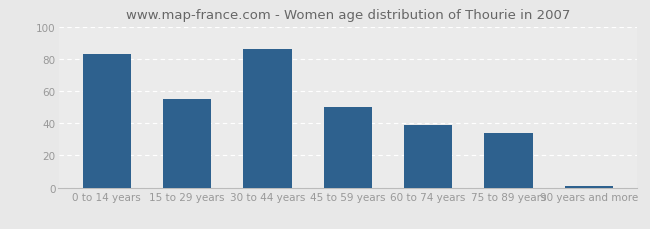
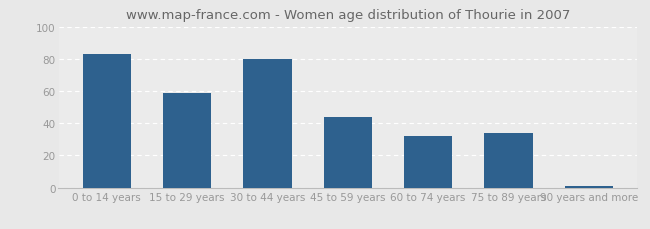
15 to 29 years: 55 -> 59
30 to 44 years: 86 -> 80
45 to 59 years: 50 -> 44
60 to 74 years: 39 -> 32
